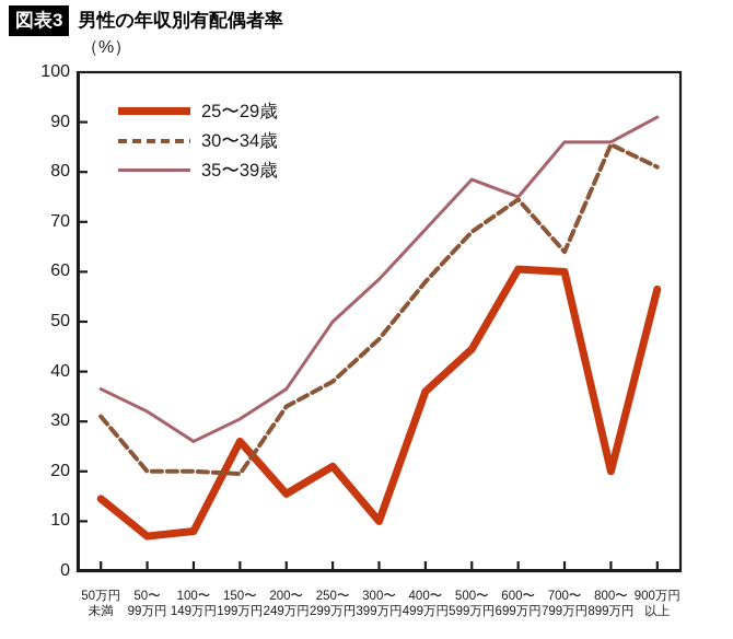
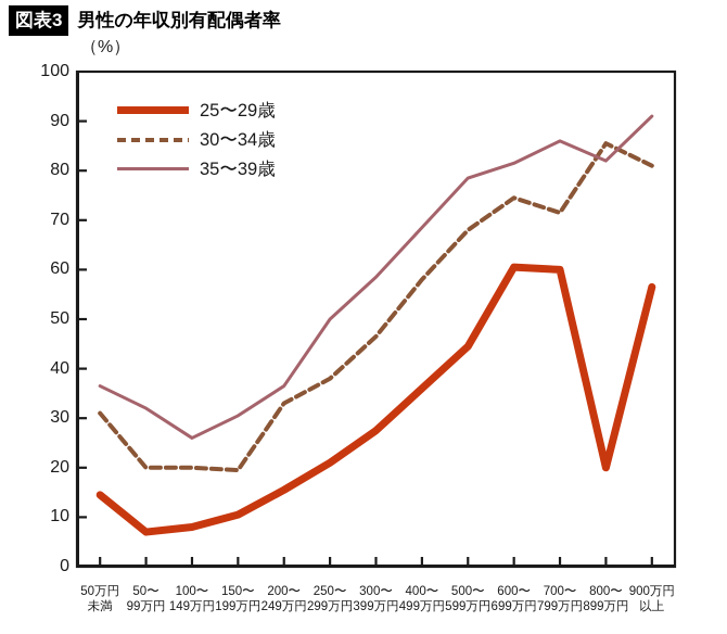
25〜29歳/150〜 199万円: 26 -> 10
25〜29歳/300〜 399万円: 10 -> 28
35〜39歳/600〜 699万円: 75 -> 82
30〜34歳/700〜 799万円: 64 -> 72
35〜39歳/800〜 899万円: 86 -> 82
